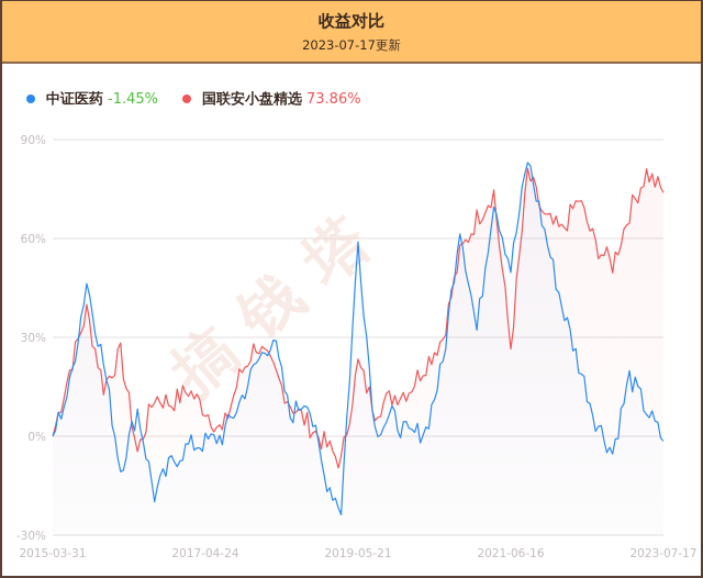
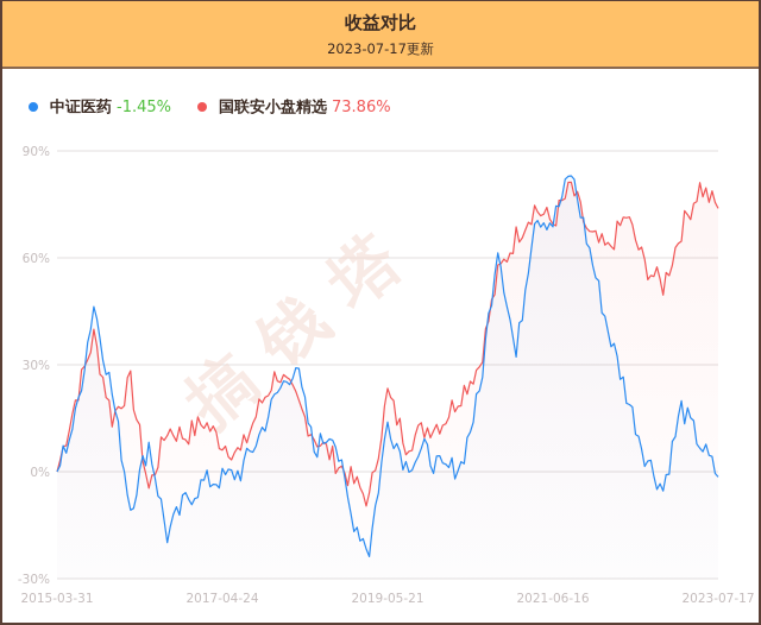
国联安小盘精选/2017-04-24: 1% -> 5%
中证医药/2019-05-21: 59% -> 14%
中证医药/2021-06-16: 51% -> 70%
国联安小盘精选/2021-06-16: 27% -> 70%
